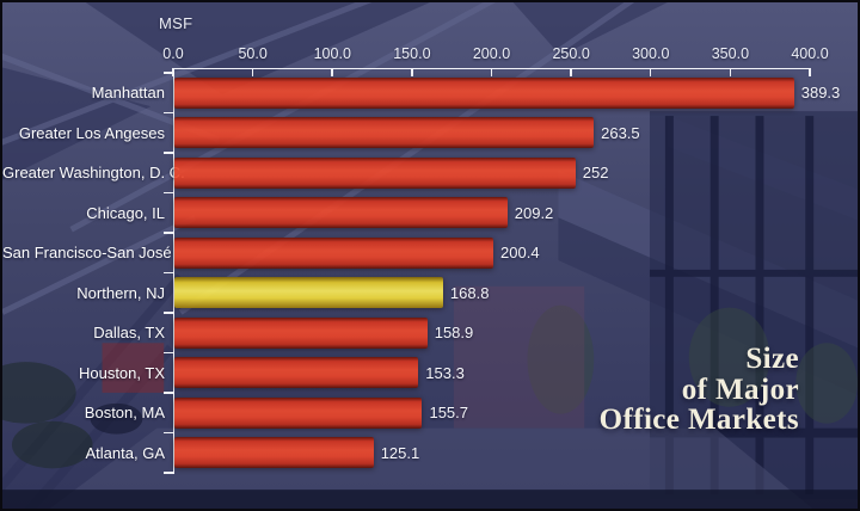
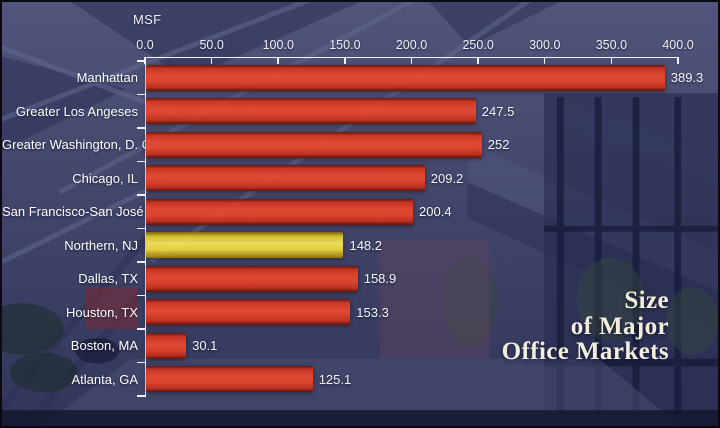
Greater Los Angeses: 263.5 -> 247.5
Northern, NJ: 168.8 -> 148.2
Boston, MA: 155.7 -> 30.1
